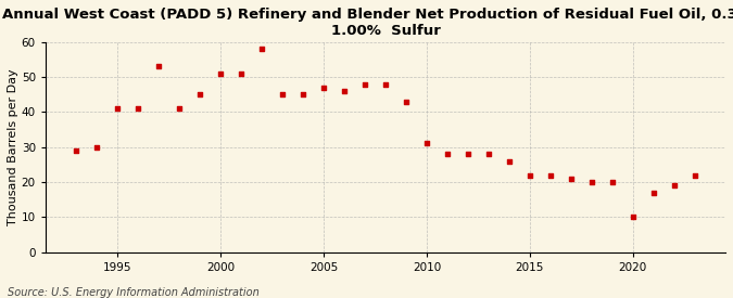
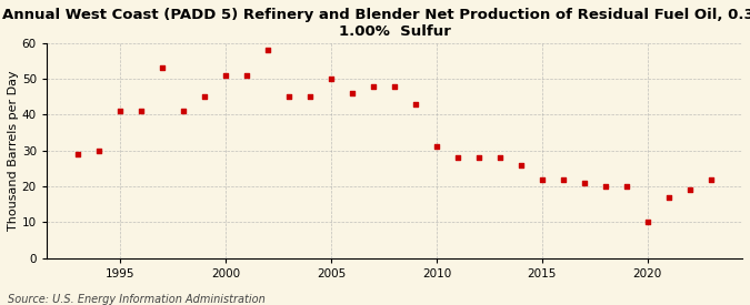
2005: 47 -> 50
